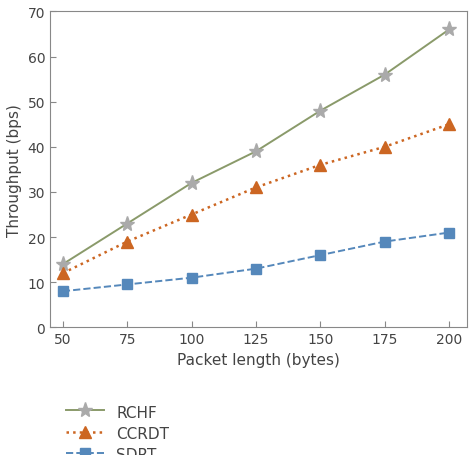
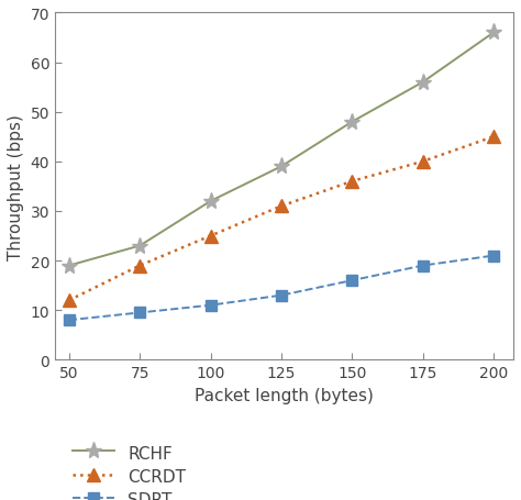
RCHF/50: 14 -> 19
